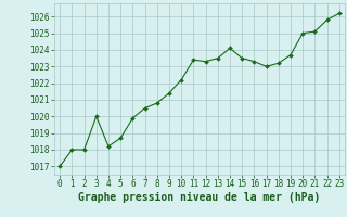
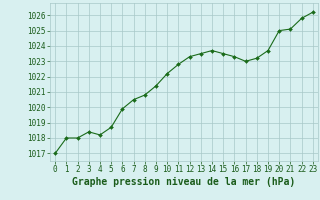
3: 1020.0 -> 1018.4
11: 1023.4 -> 1022.8
14: 1024.1 -> 1023.7
